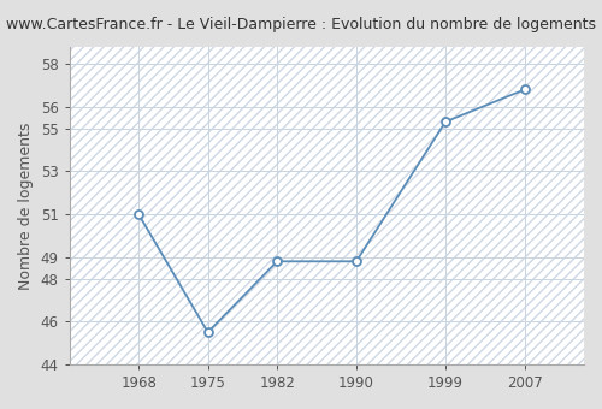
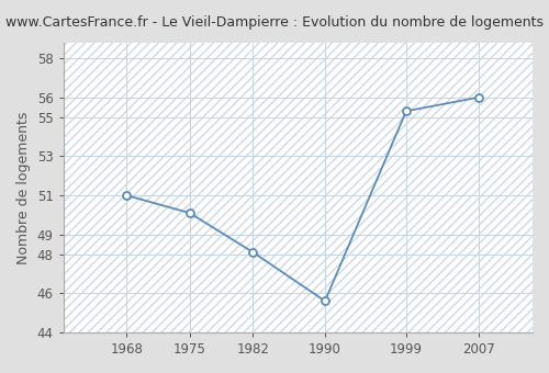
1975: 45.5 -> 50.1
1982: 48.8 -> 48.1
1990: 48.8 -> 45.6
2007: 56.8 -> 56.0
